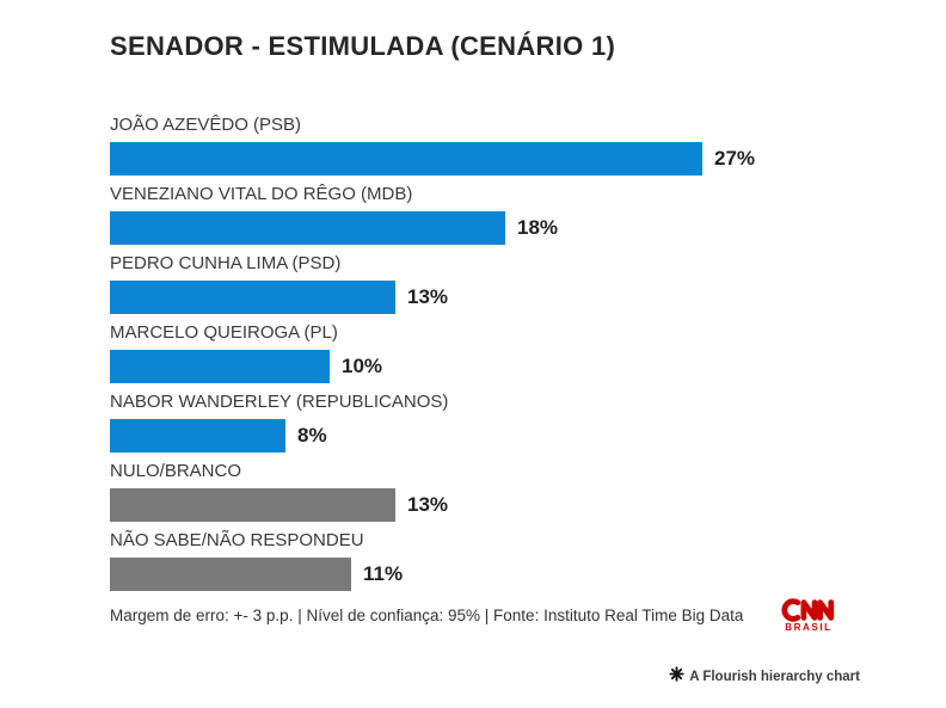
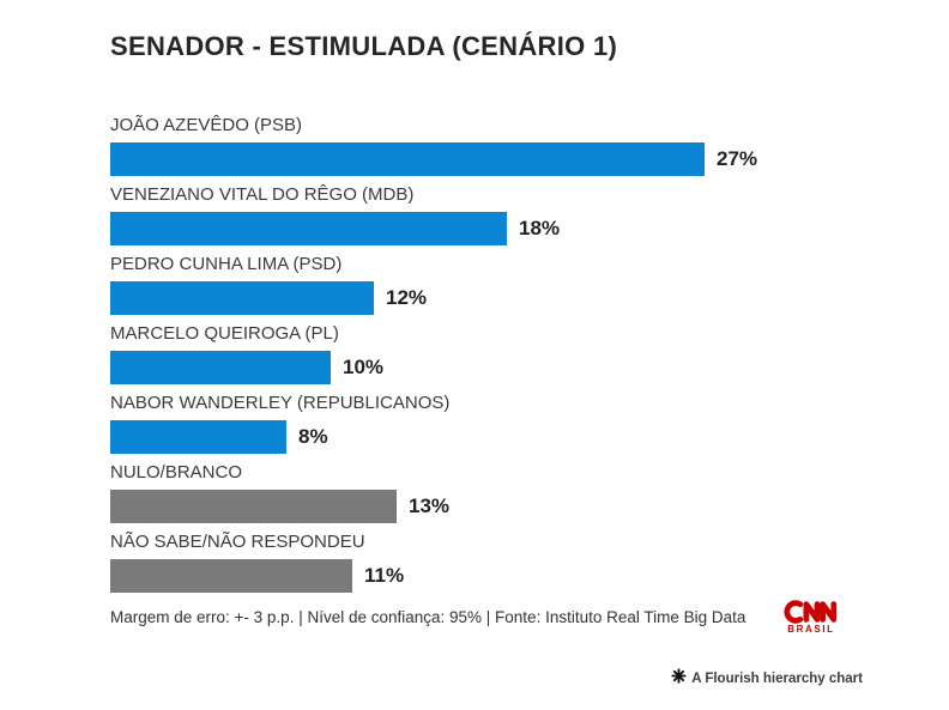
PEDRO CUNHA LIMA (PSD): 13% -> 12%
